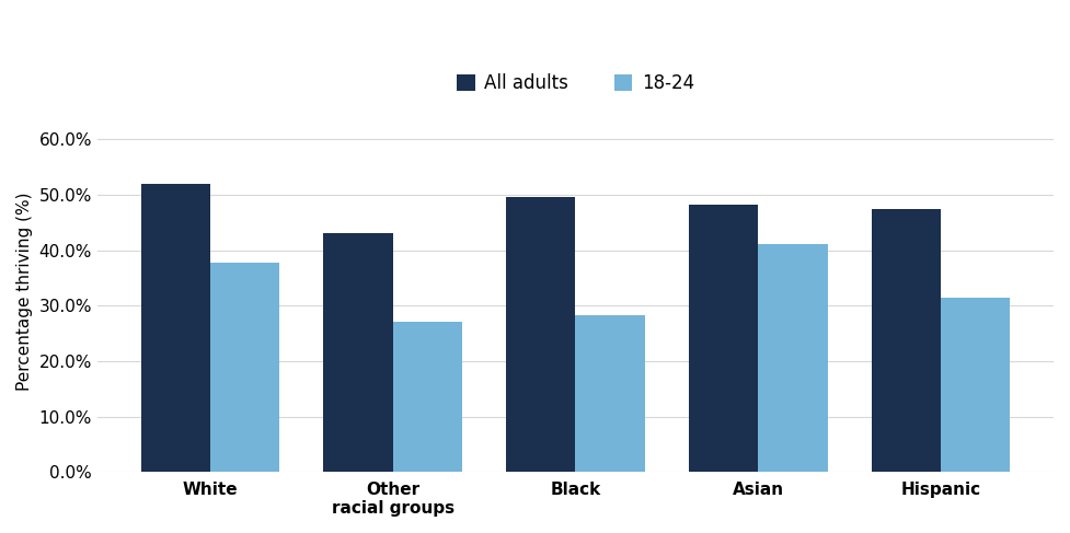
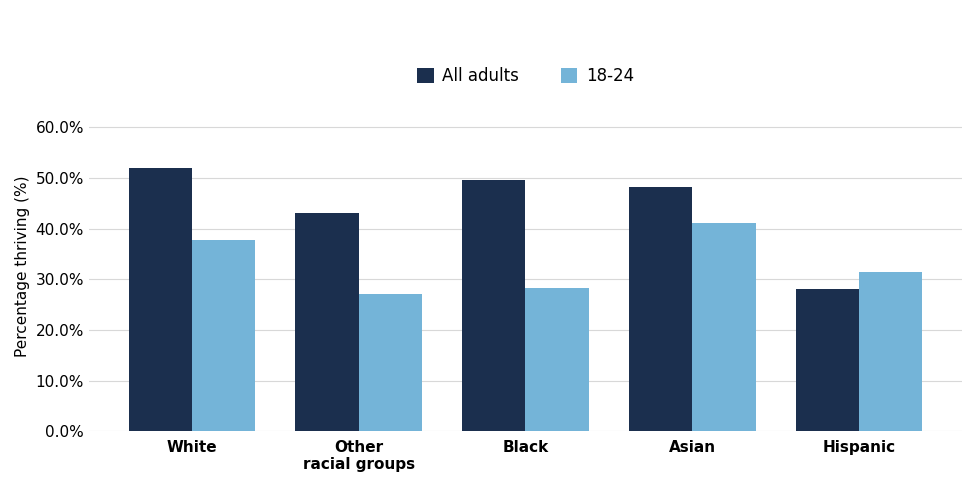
All adults/Hispanic: 47.5% -> 28.0%
